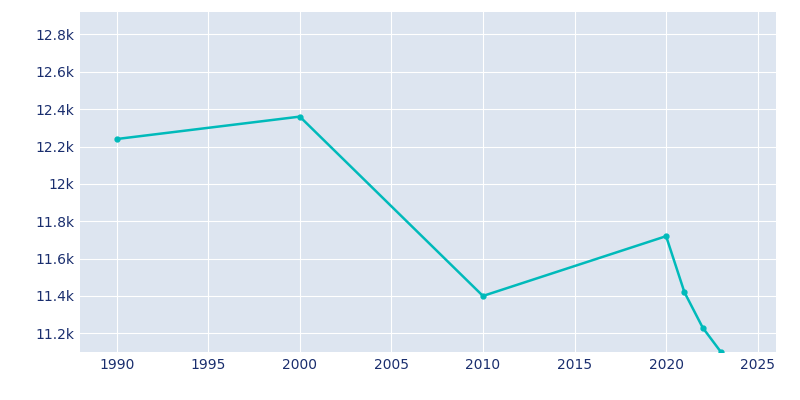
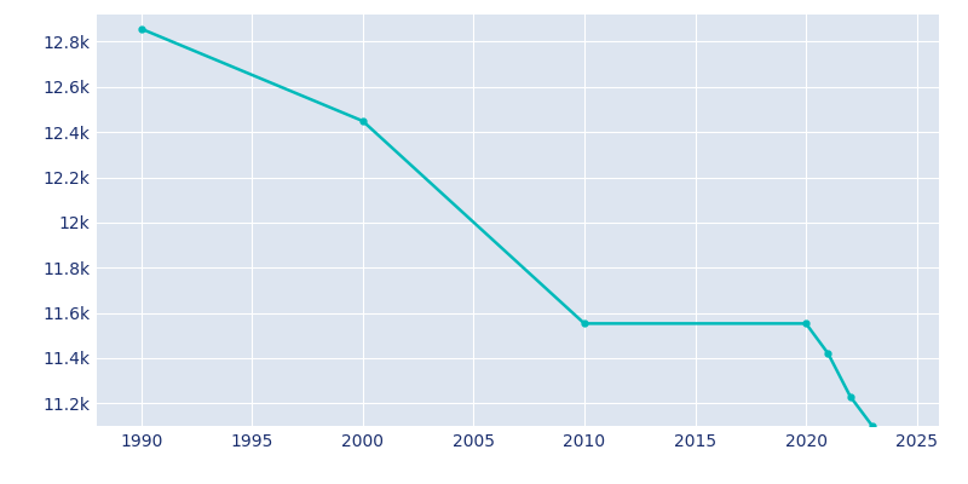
1990: 12.24k -> 12.86k
2000: 12.36k -> 12.45k
2010: 11.40k -> 11.55k
2020: 11.72k -> 11.55k
